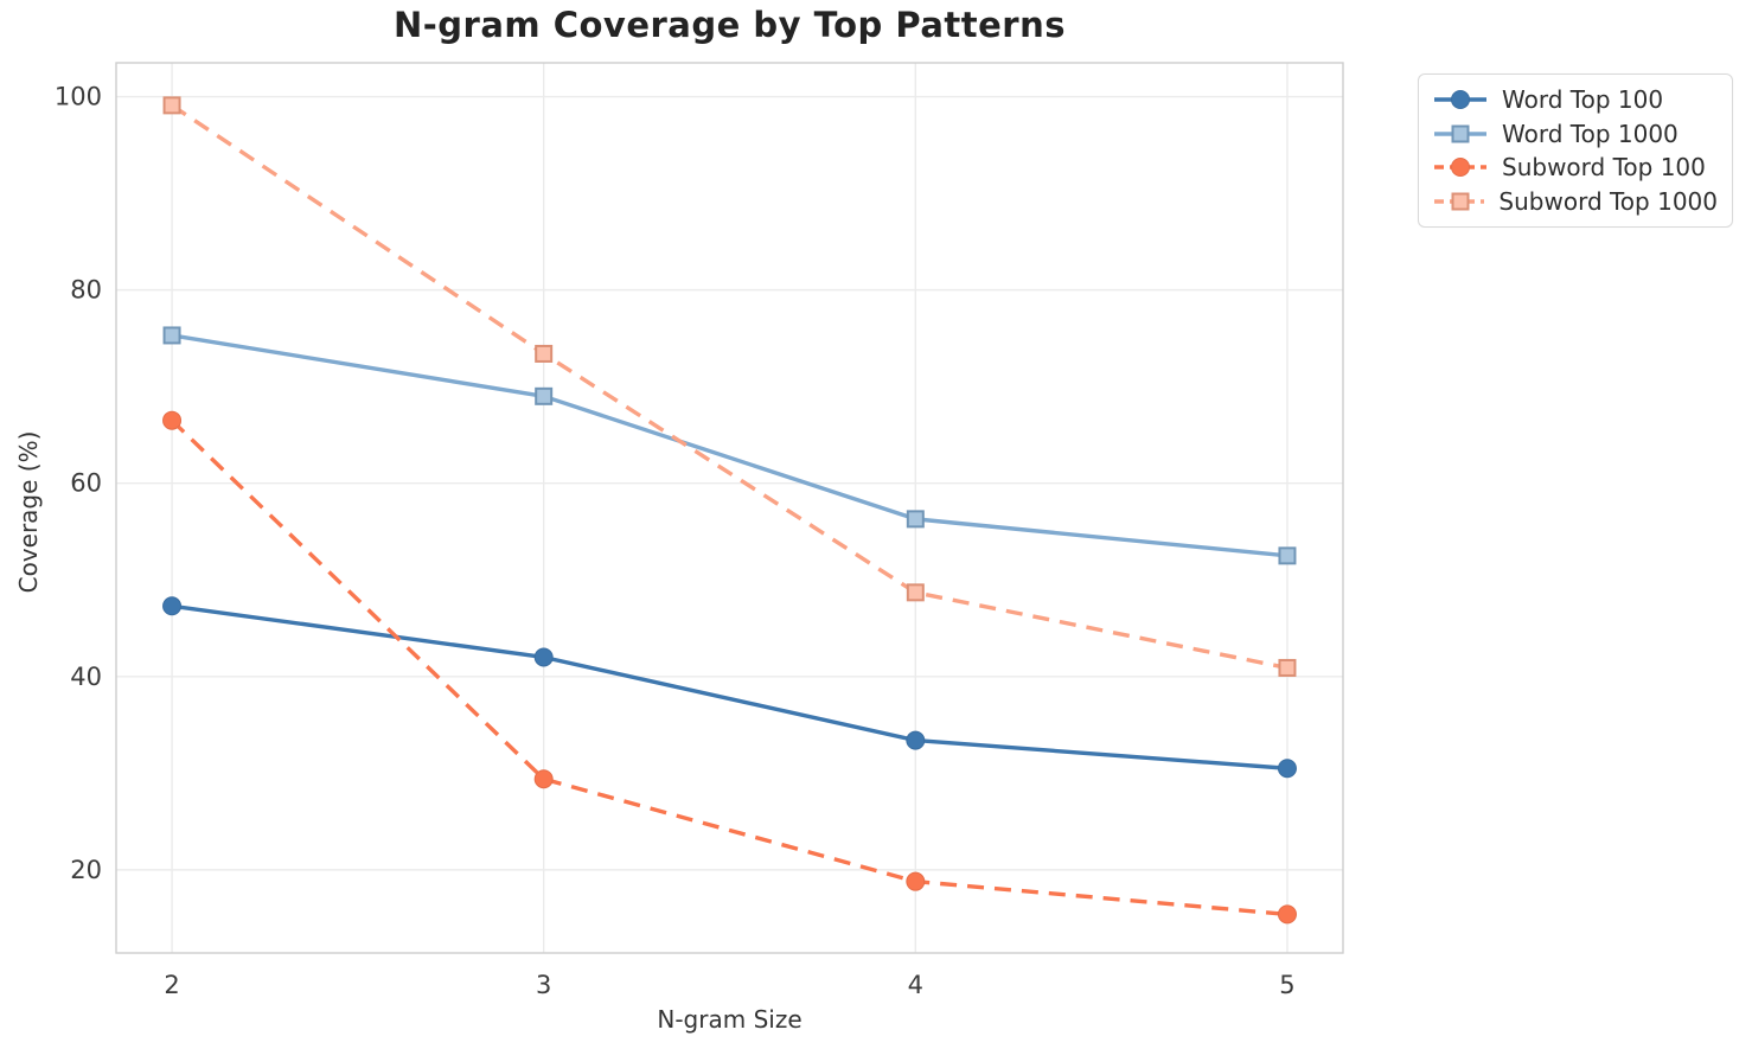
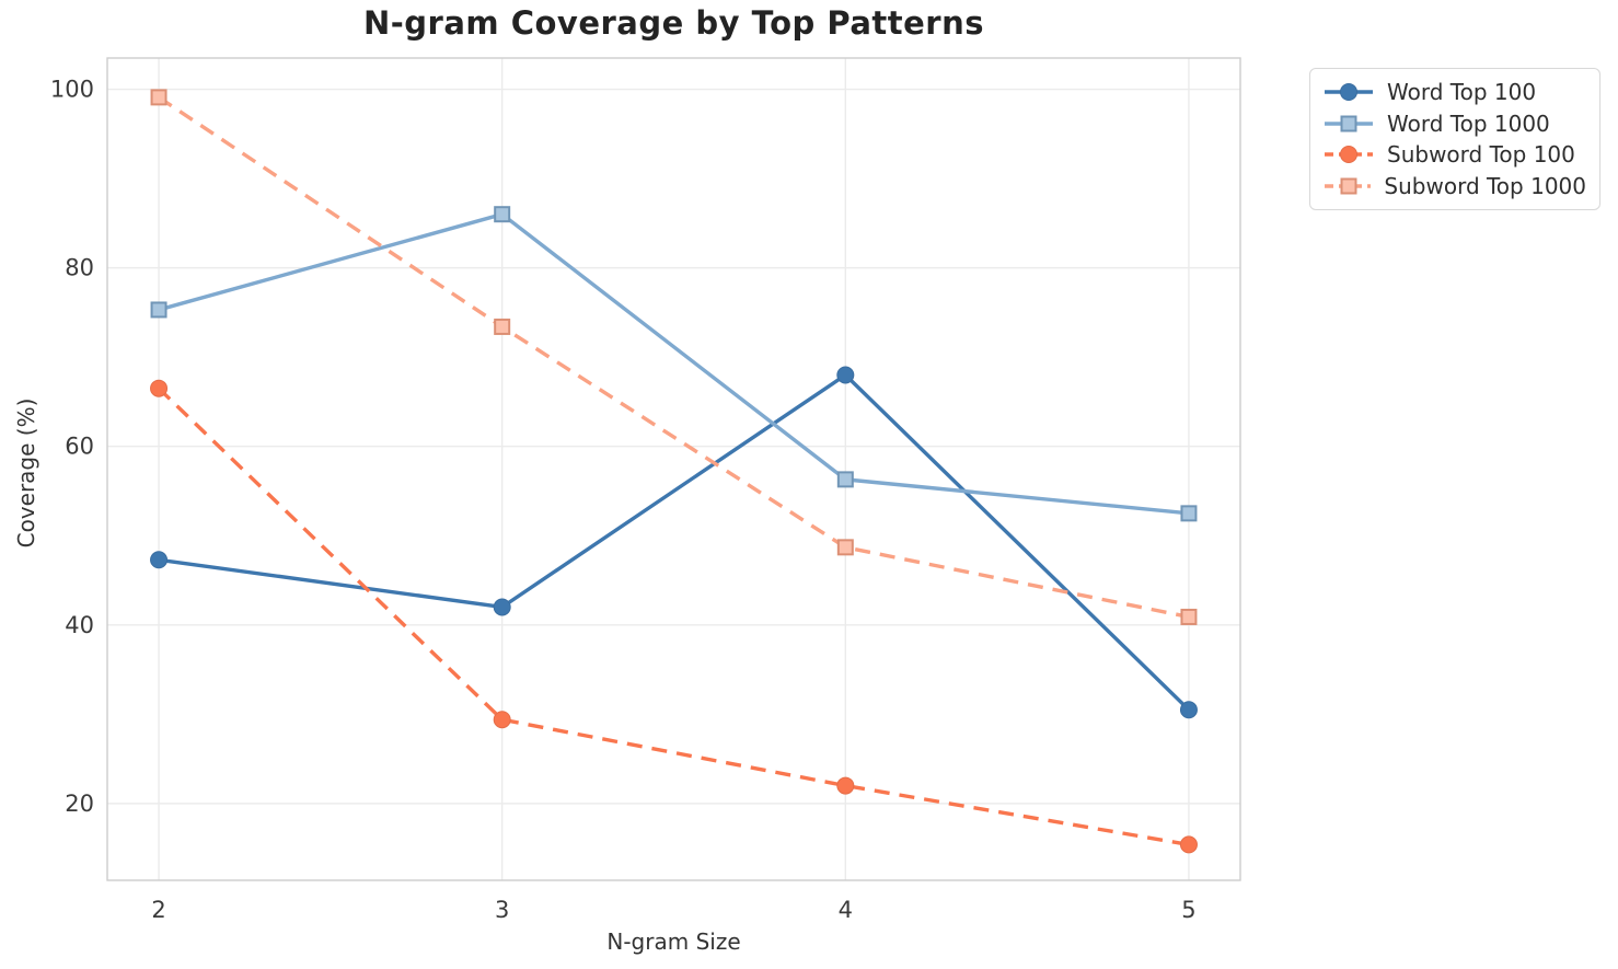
Word Top 1000/3: 69 -> 86
Word Top 100/4: 33 -> 68
Subword Top 100/4: 19 -> 22
